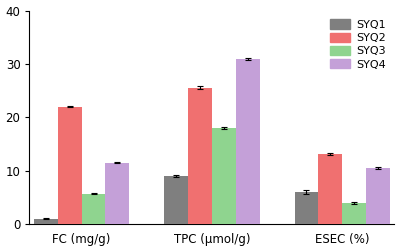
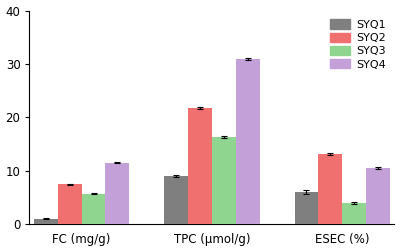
SYQ2/FC (mg/g): 22.0 -> 7.5
SYQ2/TPC (μmol/g): 25.6 -> 21.8
SYQ3/TPC (μmol/g): 18.0 -> 16.3
